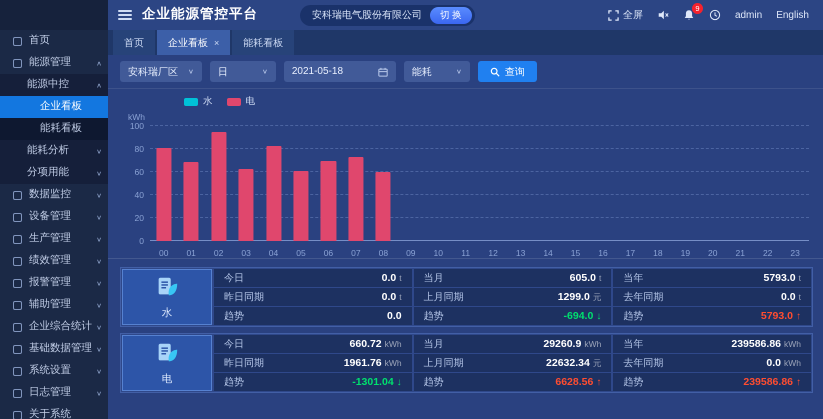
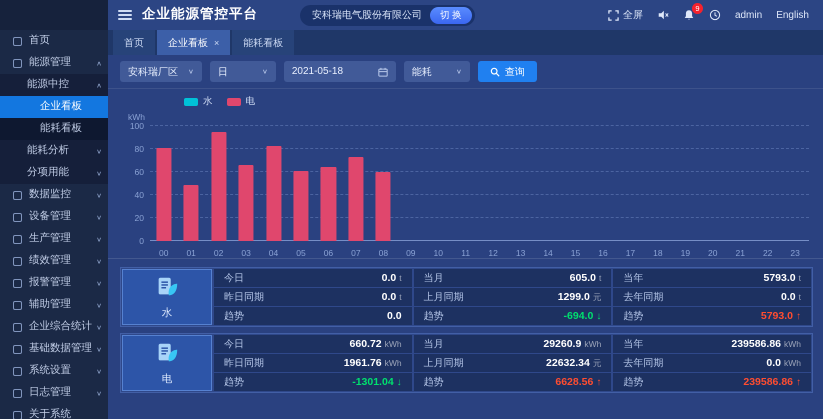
电/01: 69 -> 49
电/03: 63 -> 66
电/06: 70 -> 64
